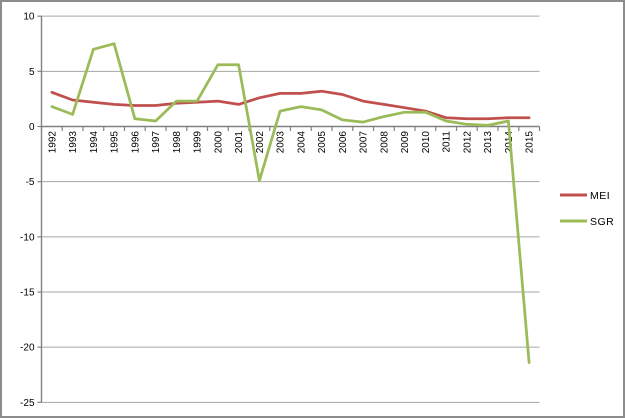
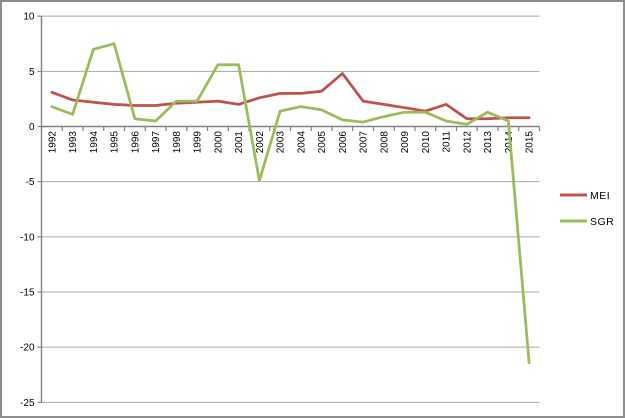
MEI/2006: 2.9 -> 4.8
MEI/2011: 0.8 -> 2.0
SGR/2013: 0.1 -> 1.3
